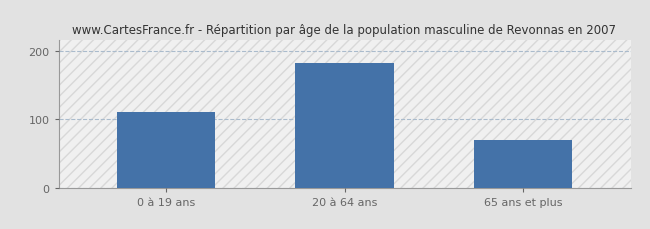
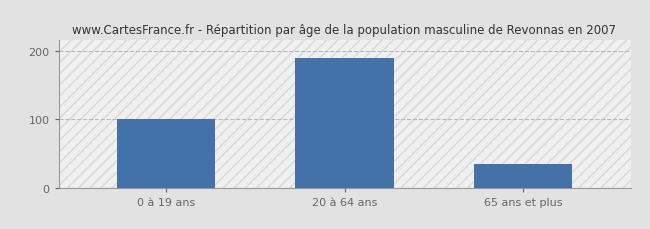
0 à 19 ans: 110 -> 100
20 à 64 ans: 182 -> 190
65 ans et plus: 70 -> 35
